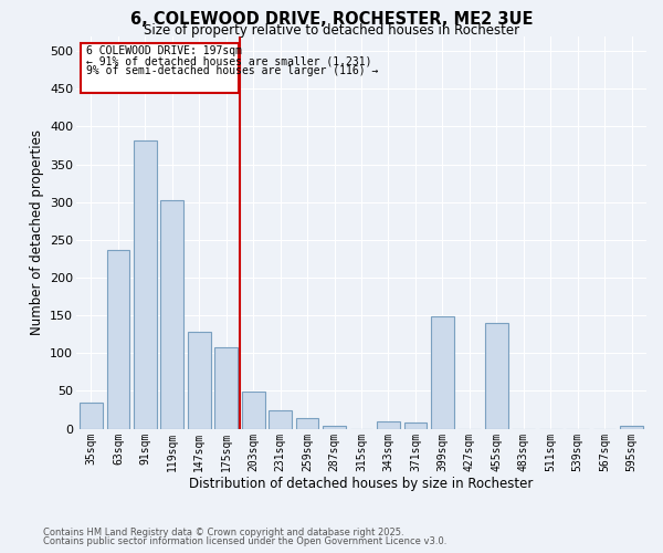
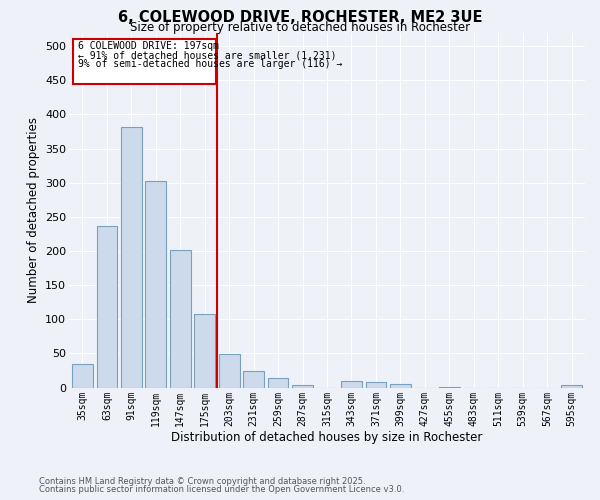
147sqm: 128 -> 201
399sqm: 148 -> 5
455sqm: 140 -> 1
